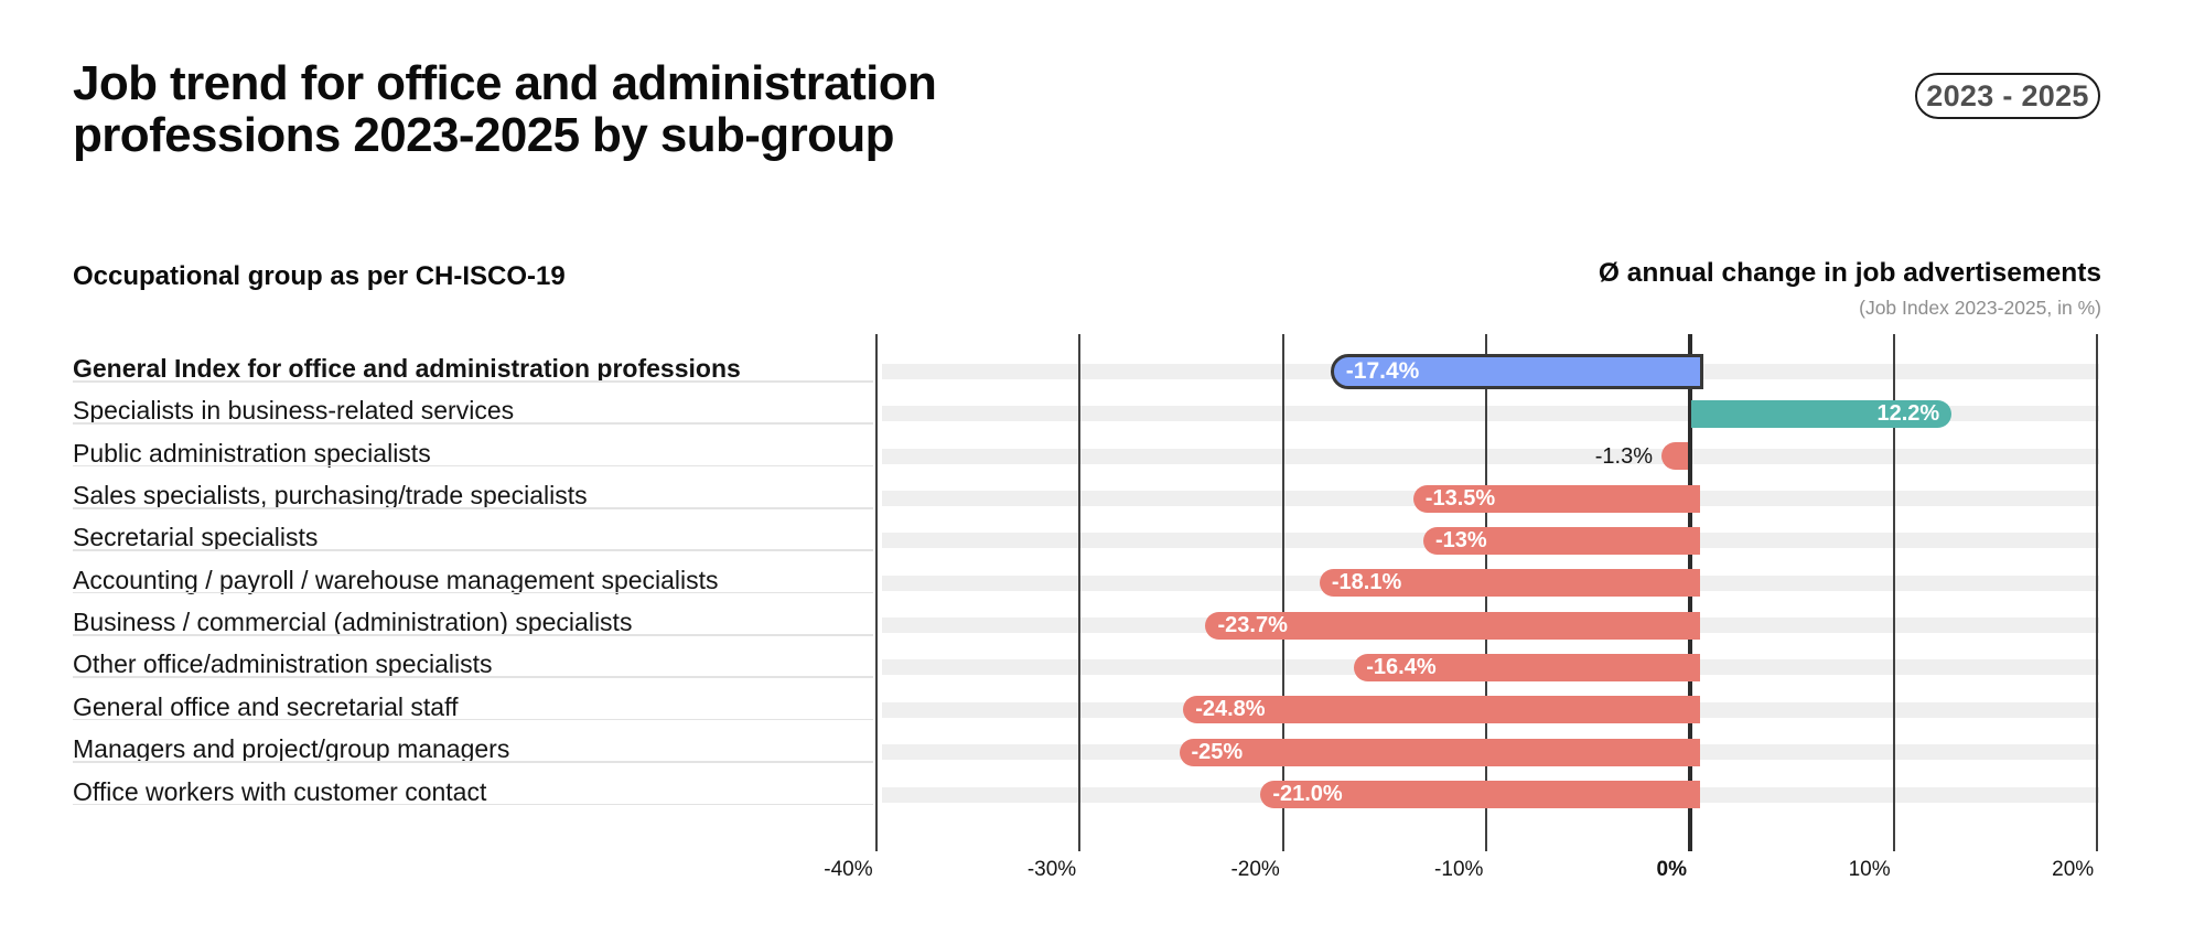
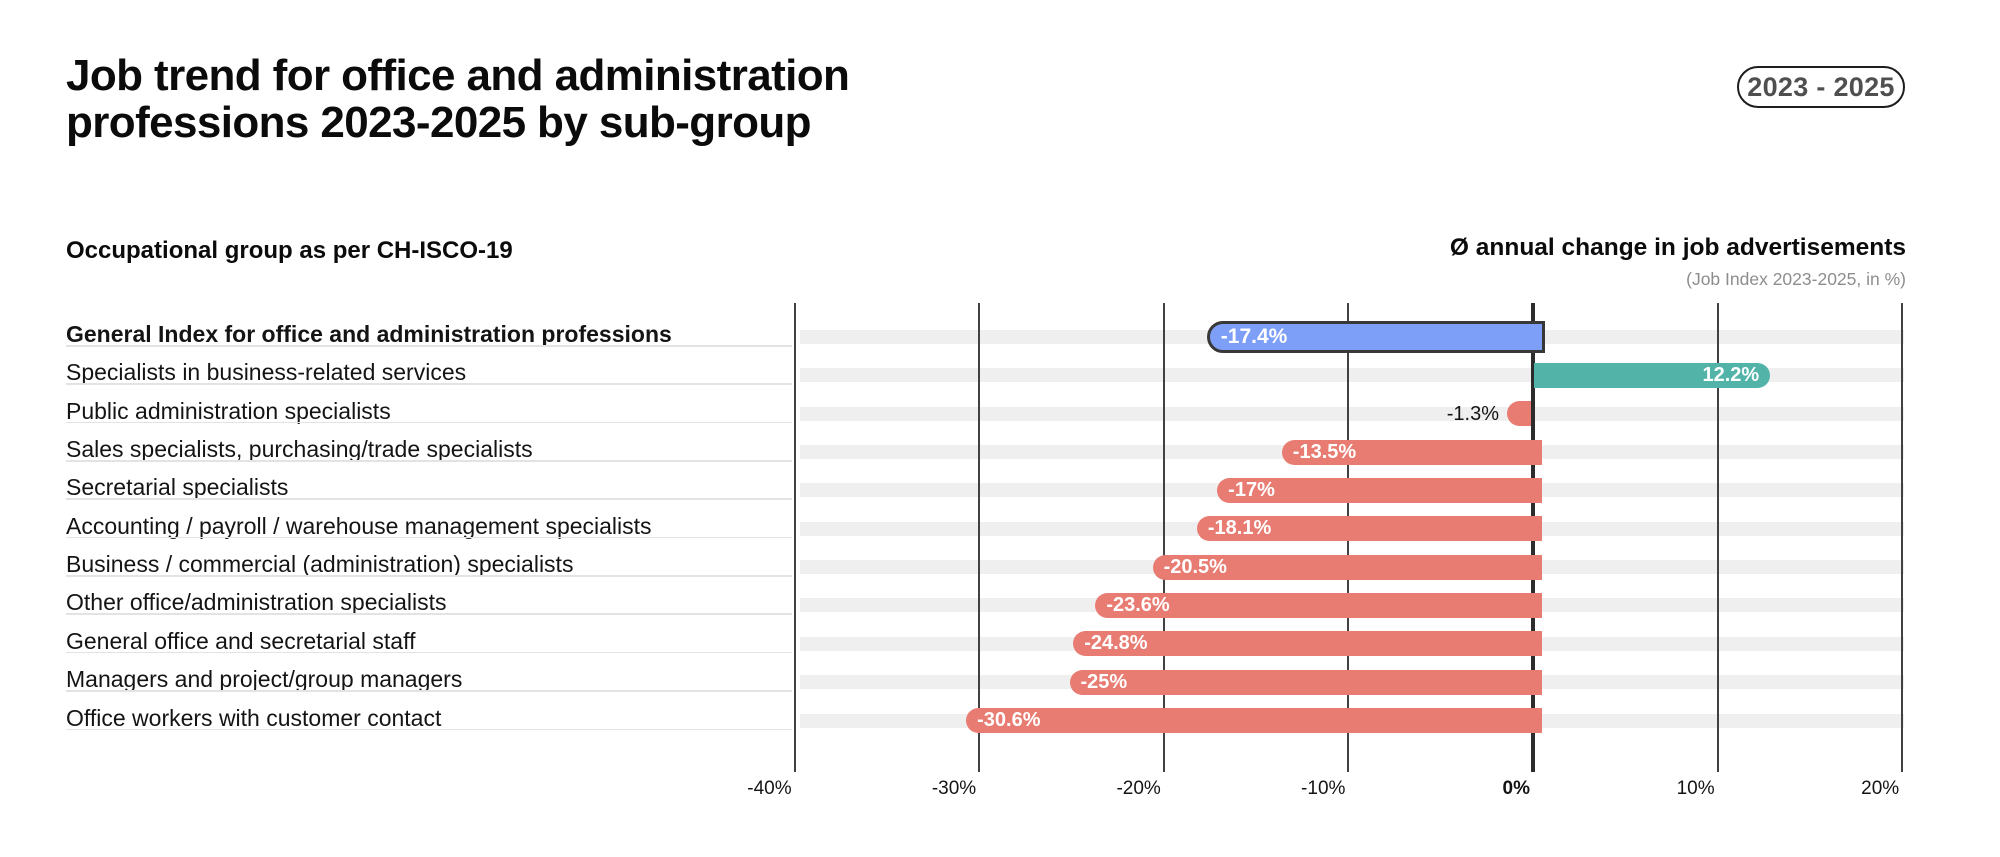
Secretarial specialists: -13% -> -17%
Business / commercial (administration) specialists: -23.7% -> -20.5%
Other office/administration specialists: -16.4% -> -23.6%
Office workers with customer contact: -21.0% -> -30.6%
